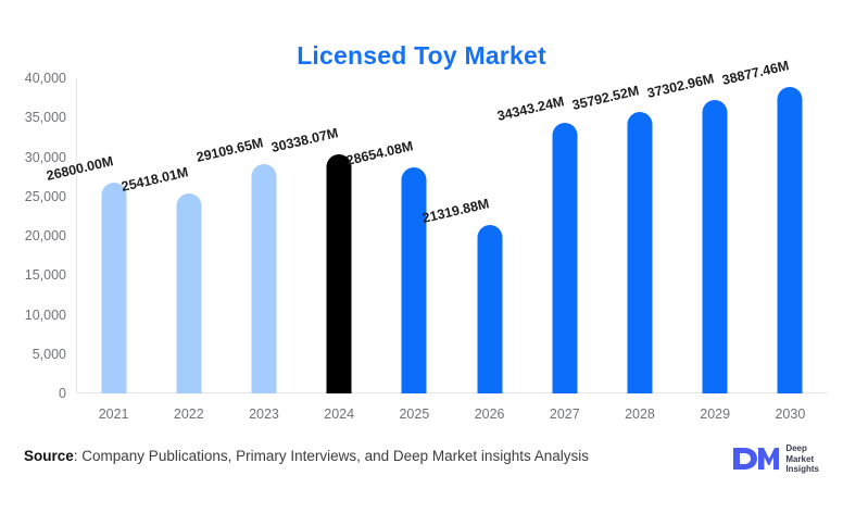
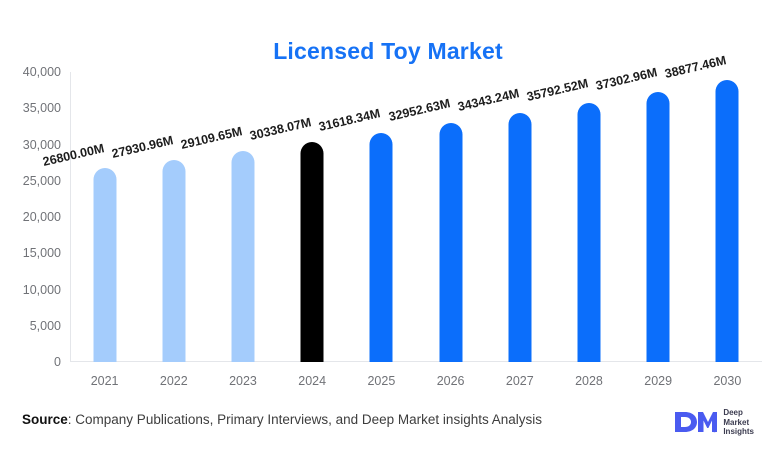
2022: 25418.01M -> 27930.96M
2025: 28654.08M -> 31618.34M
2026: 21319.88M -> 32952.63M
